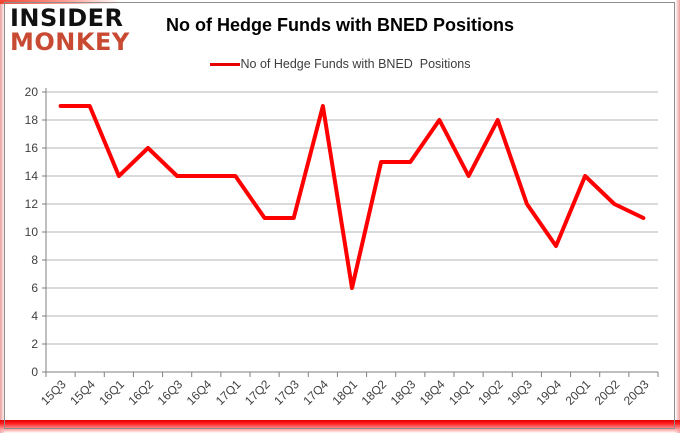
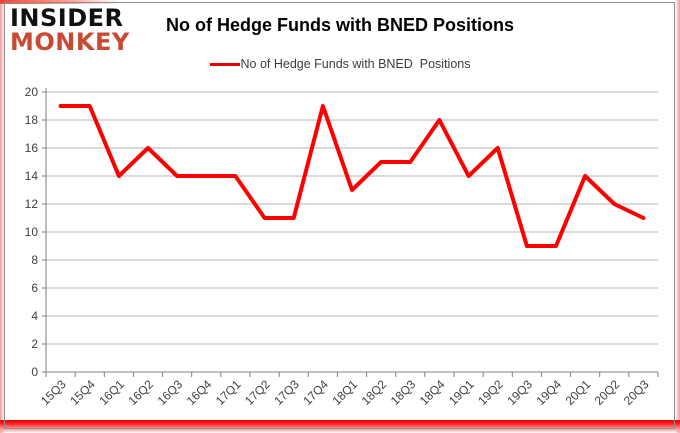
18Q1: 6 -> 13
19Q2: 18 -> 16
19Q3: 12 -> 9
